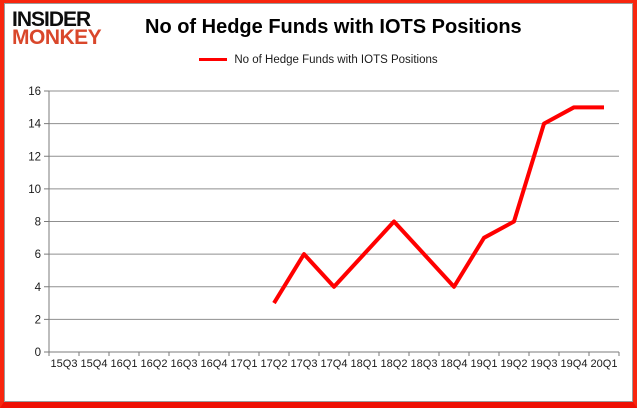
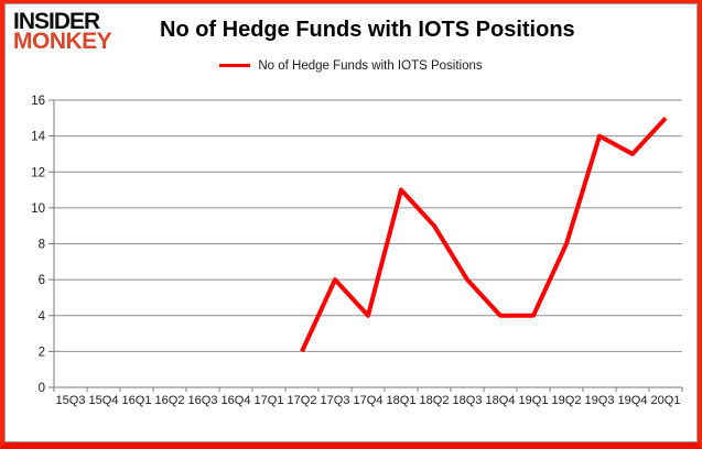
17Q2: 3 -> 2
18Q1: 6 -> 11
18Q2: 8 -> 9
19Q1: 7 -> 4
19Q4: 15 -> 13
